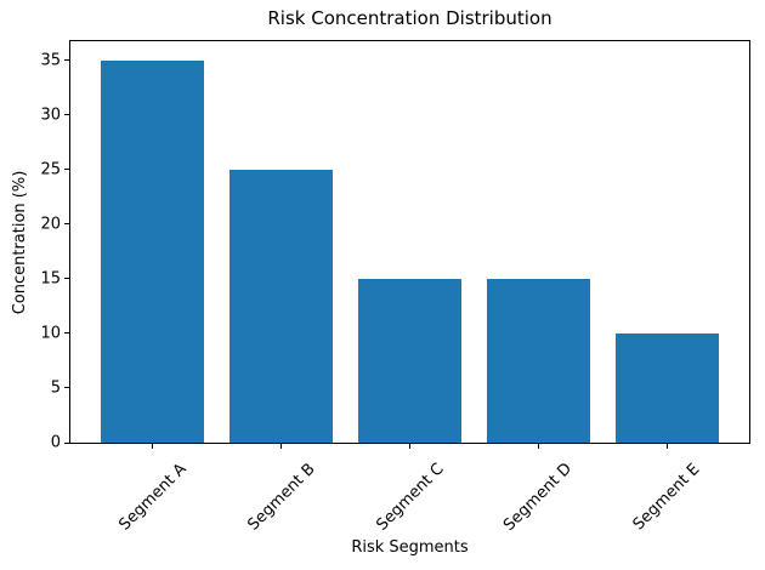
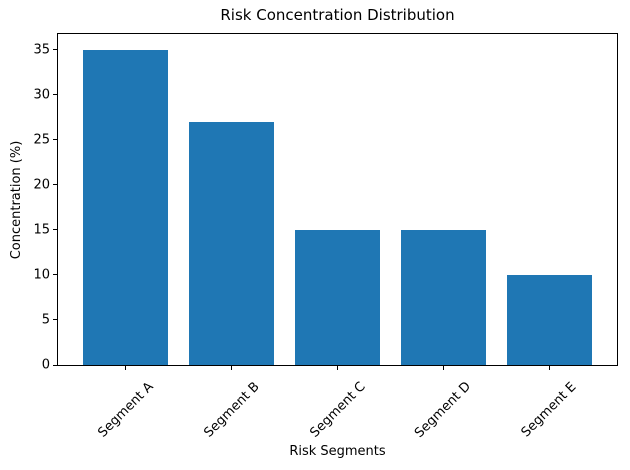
Segment B: 25 -> 27
